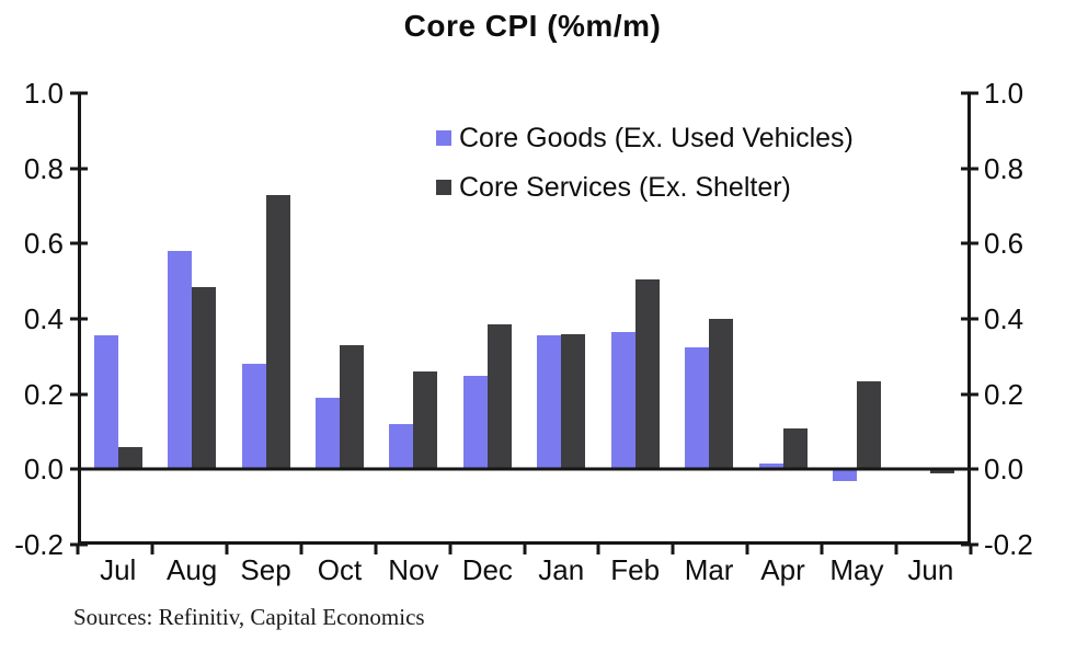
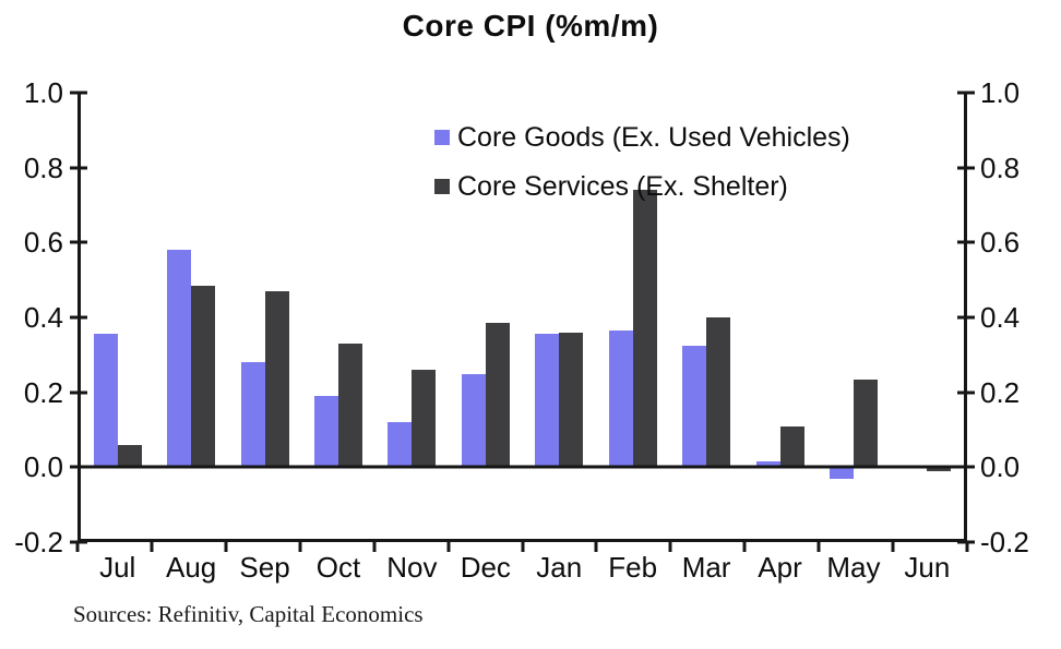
Core Services (Ex. Shelter)/Sep: 0.73 -> 0.47
Core Services (Ex. Shelter)/Feb: 0.51 -> 0.74
